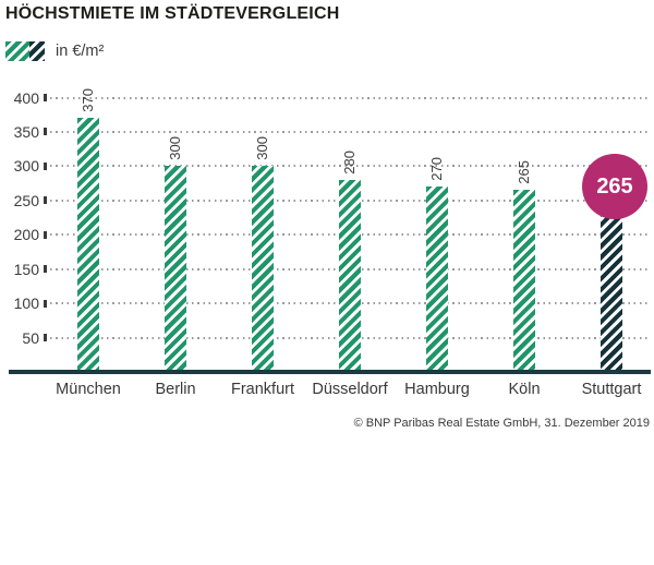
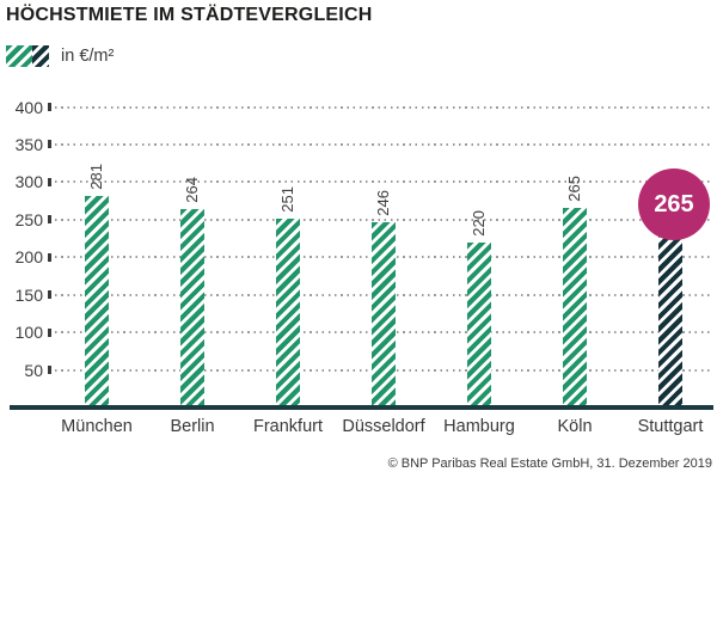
München: 370 -> 281
Berlin: 300 -> 264
Frankfurt: 300 -> 251
Düsseldorf: 280 -> 246
Hamburg: 270 -> 220
